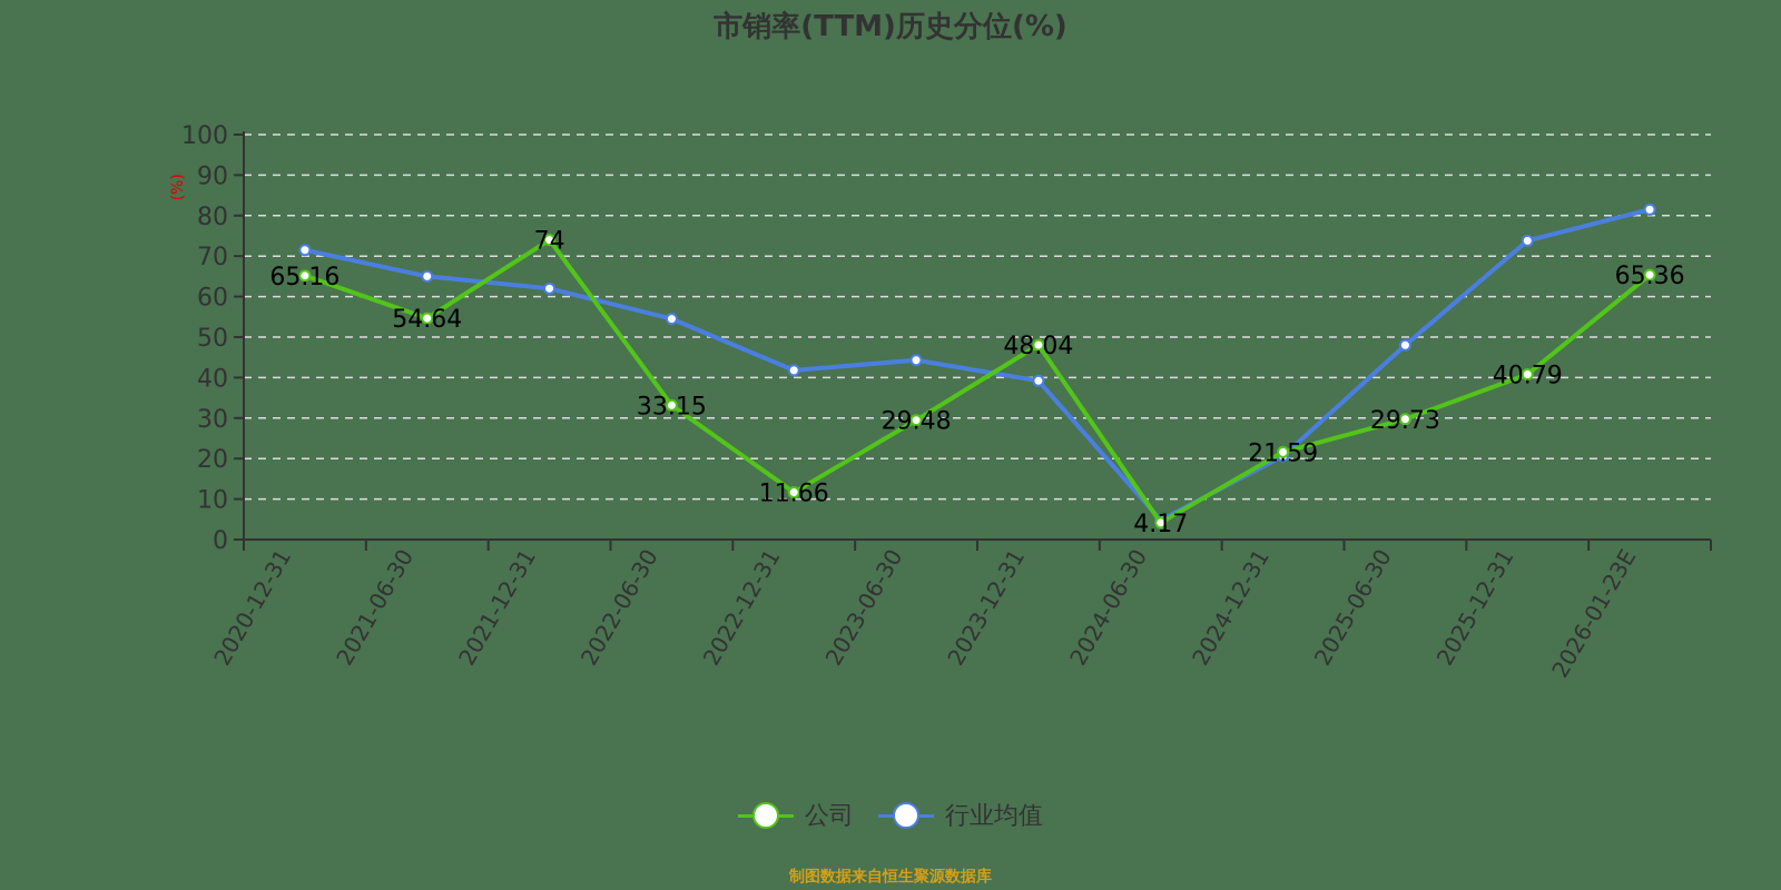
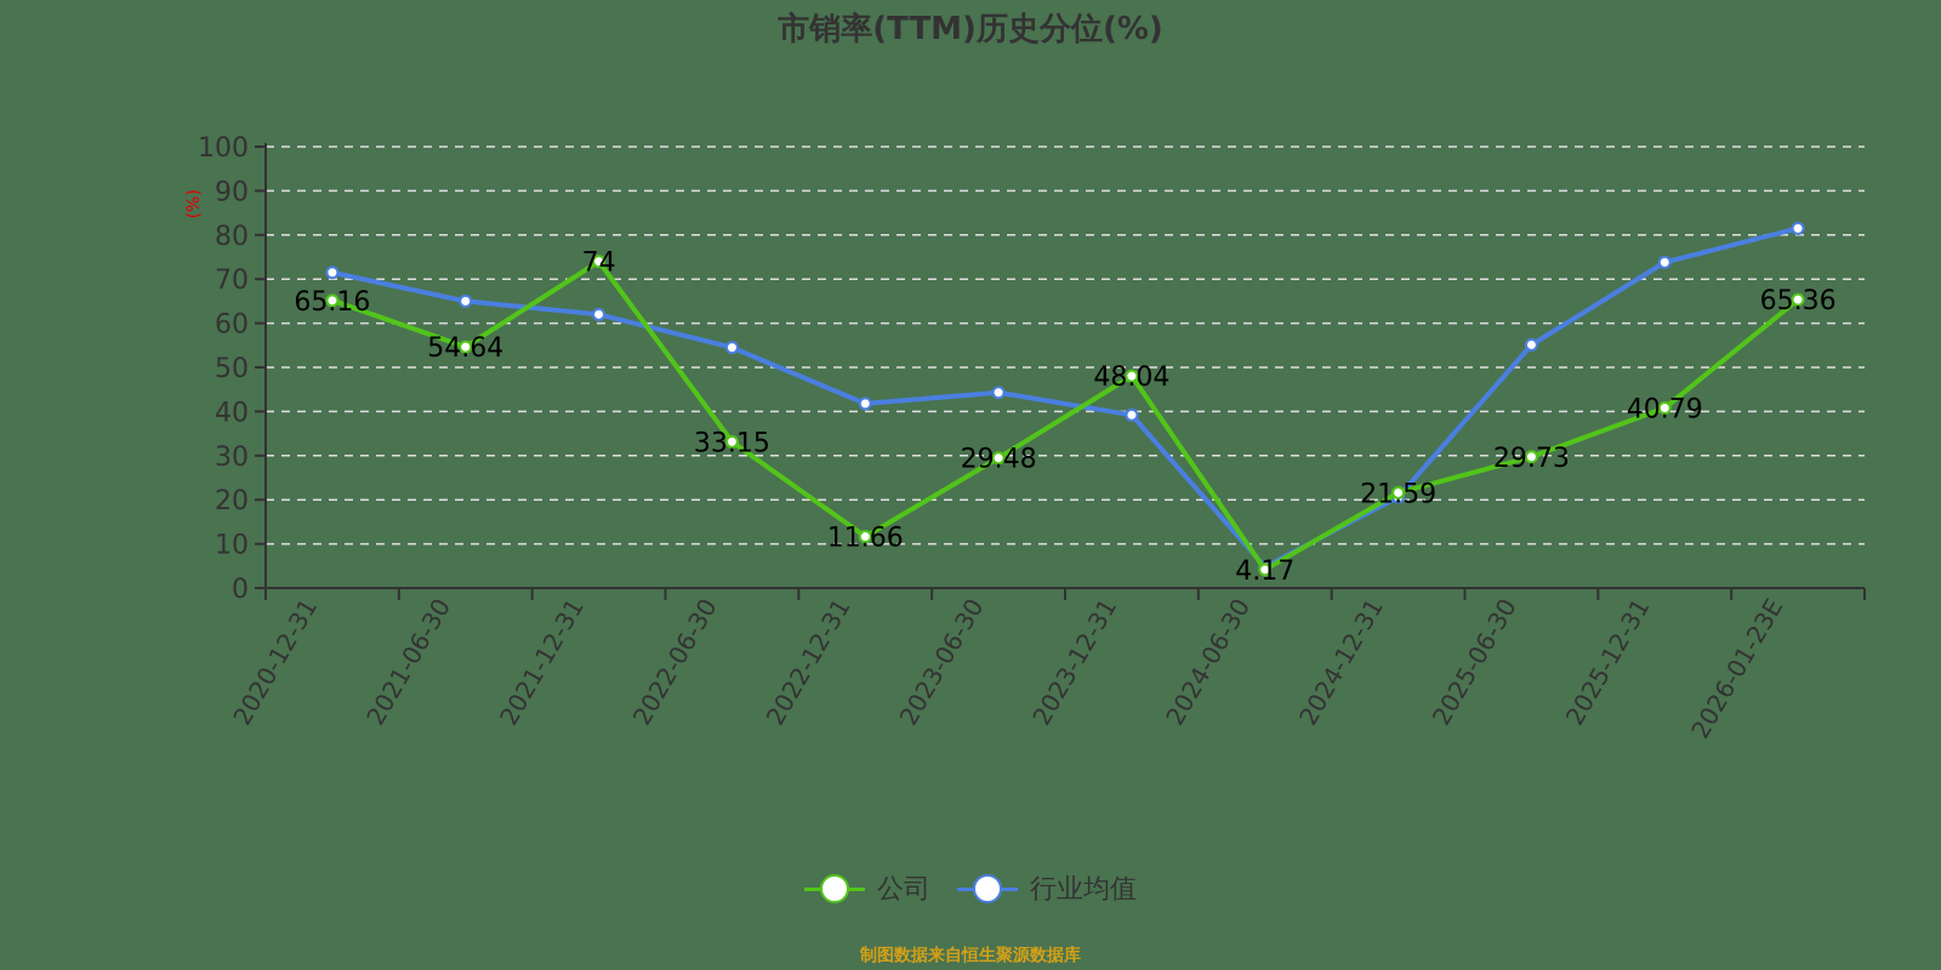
行业均值/2025-06-30: 48 -> 55
